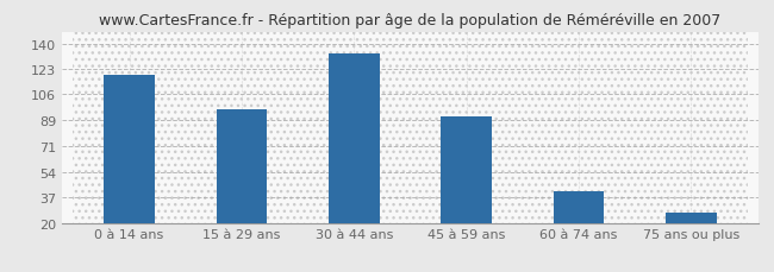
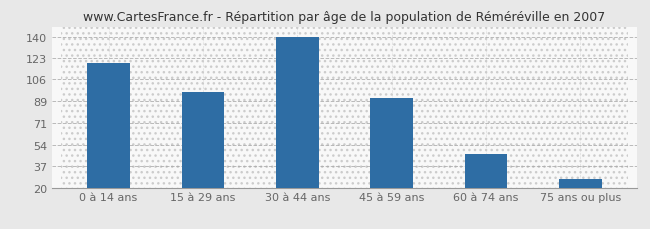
30 à 44 ans: 133 -> 140
60 à 74 ans: 41 -> 47
